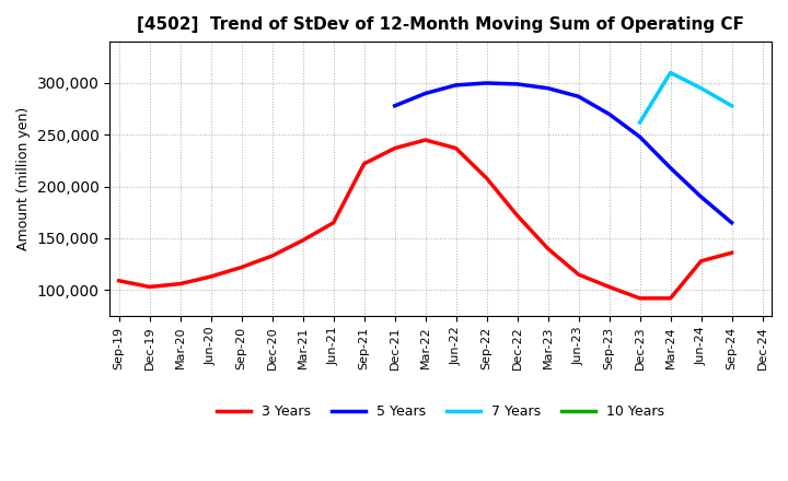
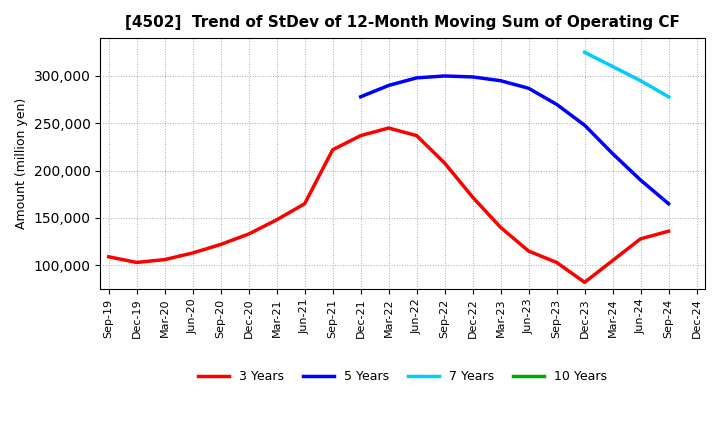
3 Years/Dec-23: 92,000 -> 82,000
7 Years/Dec-23: 262,000 -> 325,000
3 Years/Mar-24: 92,000 -> 105,000
